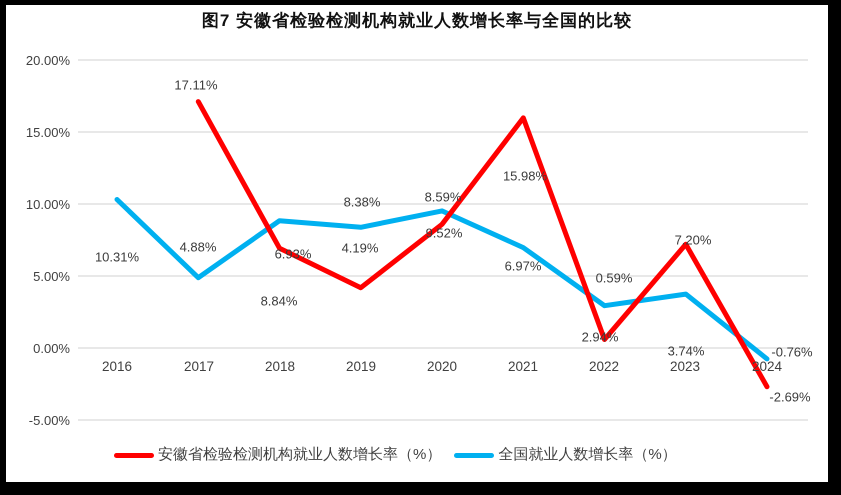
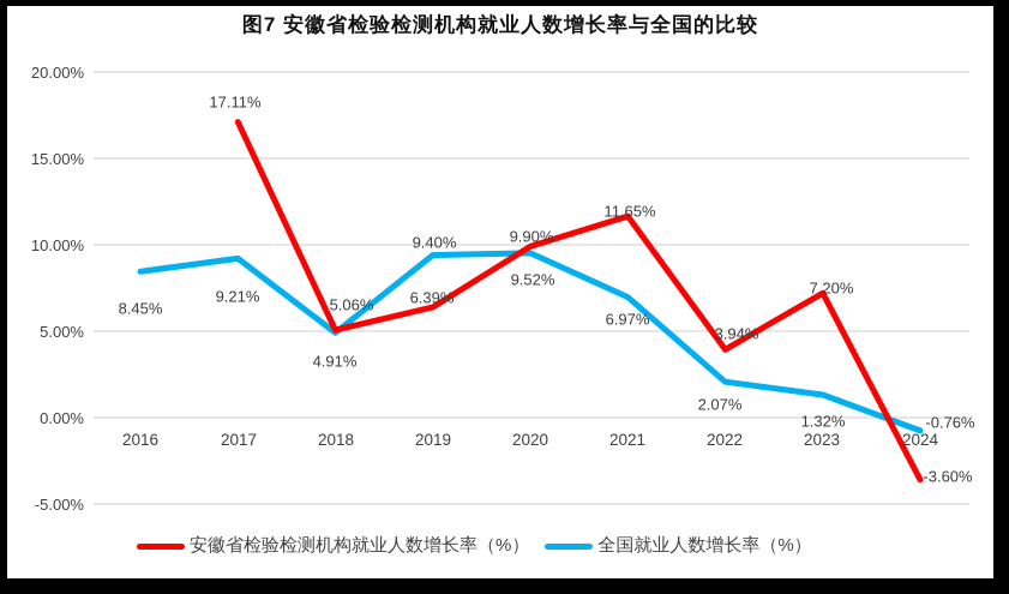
全国就业人数增长率（%）/2016: 10.31% -> 8.45%
全国就业人数增长率（%）/2017: 4.88% -> 9.21%
安徽省检验检测机构就业人数增长率（%）/2018: 6.93% -> 5.06%
全国就业人数增长率（%）/2018: 8.84% -> 4.91%
安徽省检验检测机构就业人数增长率（%）/2019: 4.19% -> 6.39%
全国就业人数增长率（%）/2019: 8.38% -> 9.40%
安徽省检验检测机构就业人数增长率（%）/2020: 8.59% -> 9.90%
安徽省检验检测机构就业人数增长率（%）/2021: 15.98% -> 11.65%
安徽省检验检测机构就业人数增长率（%）/2022: 0.59% -> 3.94%
全国就业人数增长率（%）/2022: 2.94% -> 2.07%
全国就业人数增长率（%）/2023: 3.74% -> 1.32%
安徽省检验检测机构就业人数增长率（%）/2024: -2.69% -> -3.60%
